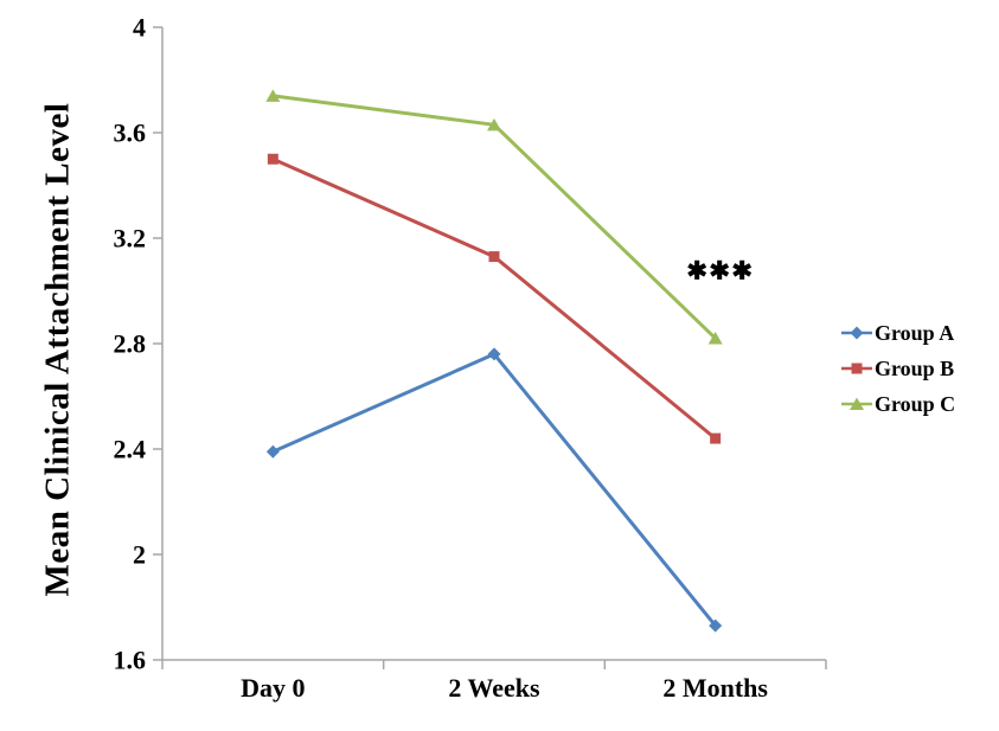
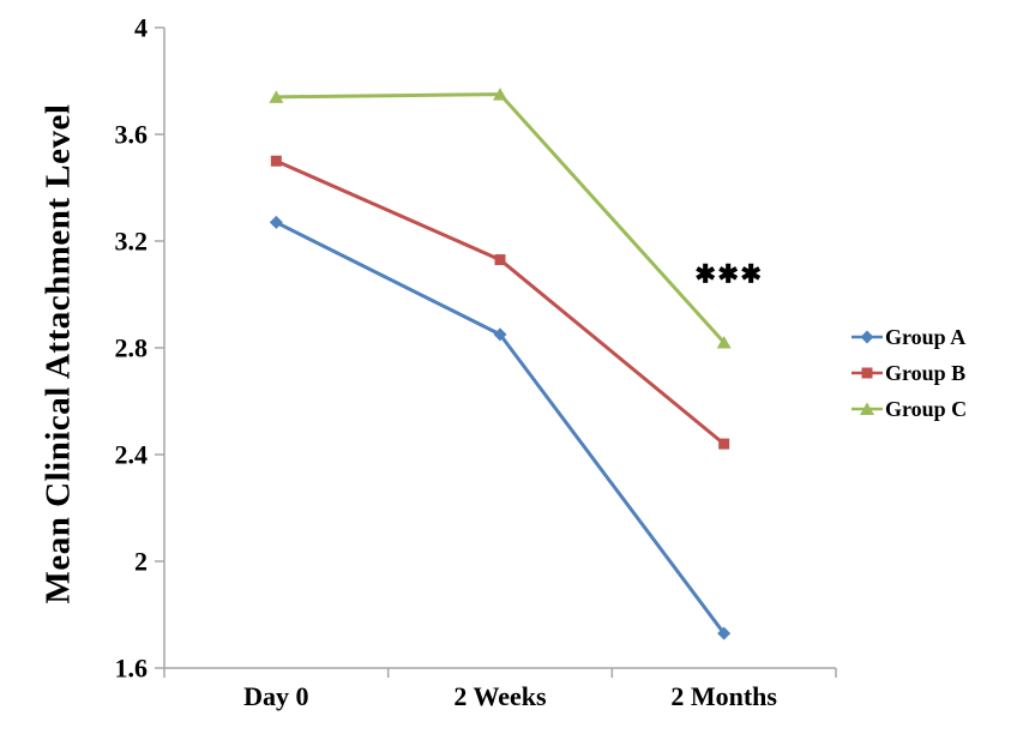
Group A/Day 0: 2.39 -> 3.27
Group A/2 Weeks: 2.76 -> 2.85
Group C/2 Weeks: 3.63 -> 3.75
